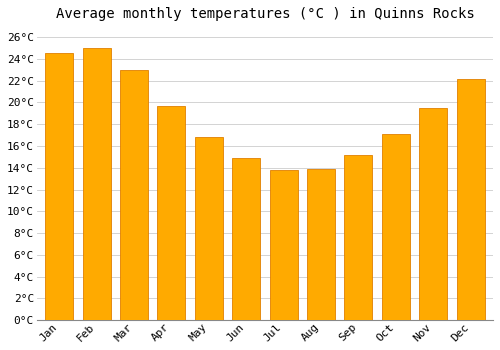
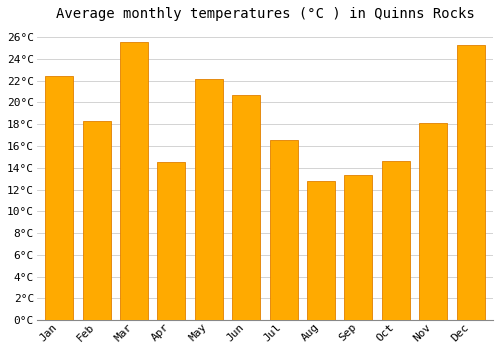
Jan: 24.5°C -> 22.4°C
Feb: 25.0°C -> 18.3°C
Mar: 23.0°C -> 25.6°C
Apr: 19.7°C -> 14.5°C
May: 16.8°C -> 22.2°C
Jun: 14.9°C -> 20.7°C
Jul: 13.8°C -> 16.6°C
Aug: 13.9°C -> 12.8°C
Sep: 15.2°C -> 13.3°C
Oct: 17.1°C -> 14.6°C
Nov: 19.5°C -> 18.1°C
Dec: 22.2°C -> 25.3°C
